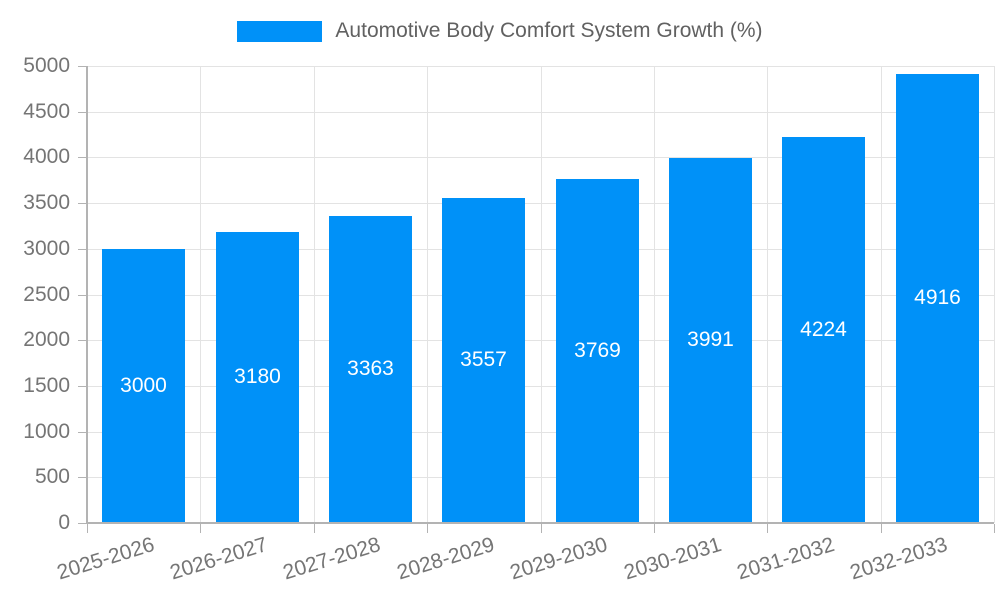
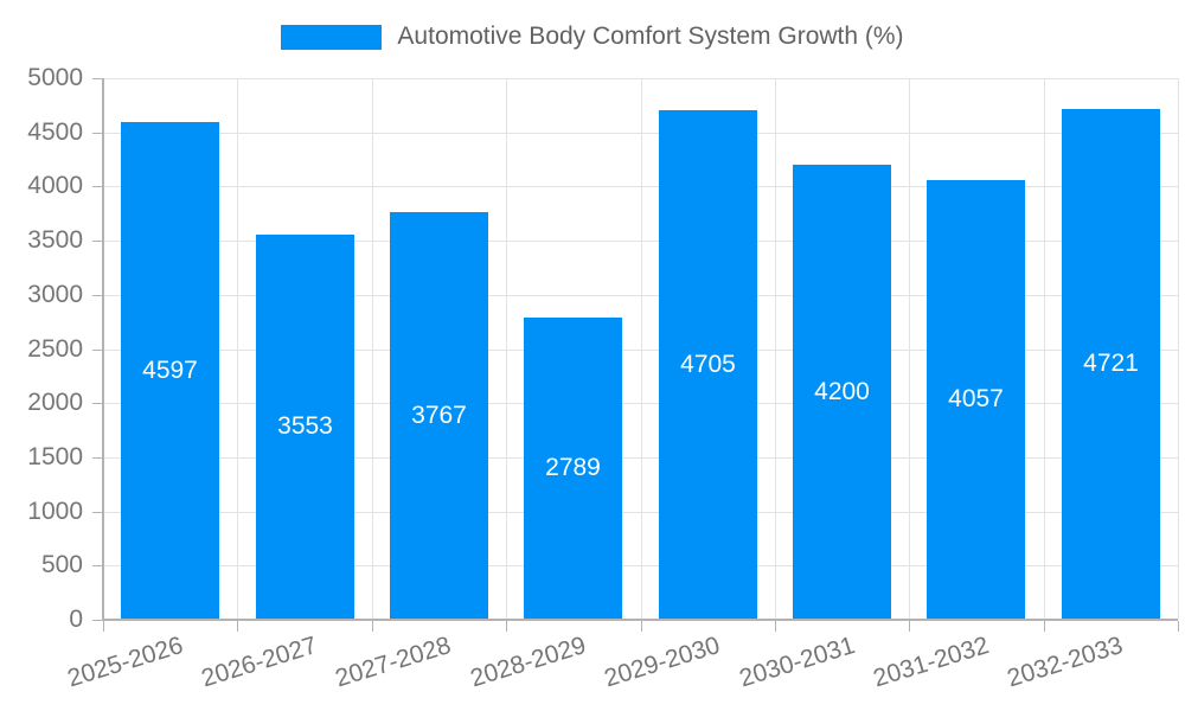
2025-2026: 3000 -> 4597
2026-2027: 3180 -> 3553
2027-2028: 3363 -> 3767
2028-2029: 3557 -> 2789
2029-2030: 3769 -> 4705
2030-2031: 3991 -> 4200
2031-2032: 4224 -> 4057
2032-2033: 4916 -> 4721
